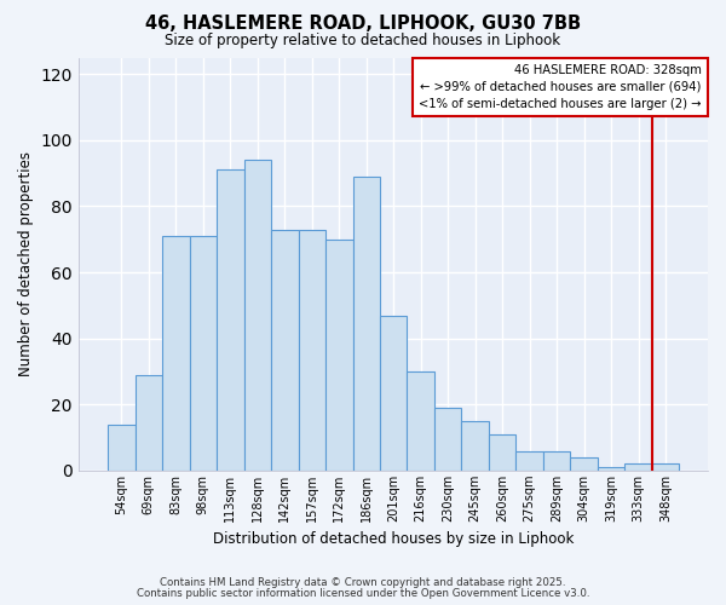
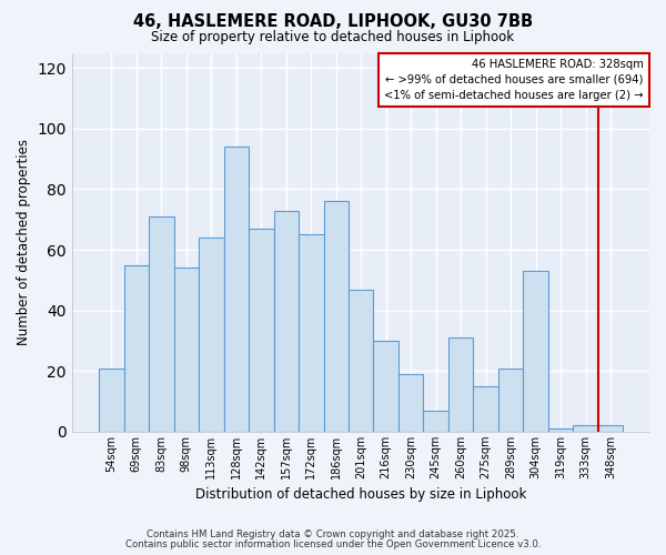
54sqm: 14 -> 21
69sqm: 29 -> 55
98sqm: 71 -> 54
113sqm: 91 -> 64
142sqm: 73 -> 67
172sqm: 70 -> 65
186sqm: 89 -> 76
245sqm: 15 -> 7
260sqm: 11 -> 31
275sqm: 6 -> 15
289sqm: 6 -> 21
304sqm: 4 -> 53
